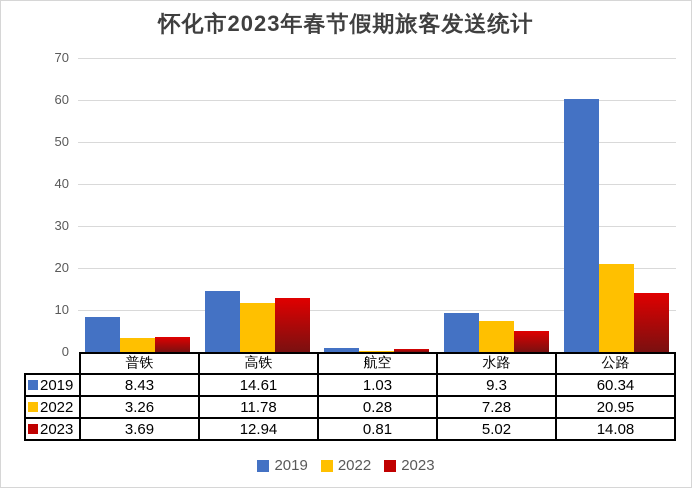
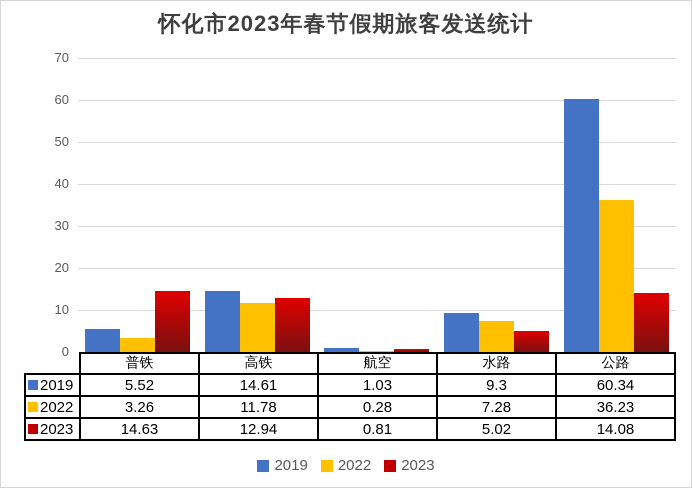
2019/普铁: 8.43 -> 5.52
2023/普铁: 3.69 -> 14.63
2022/公路: 20.95 -> 36.23
